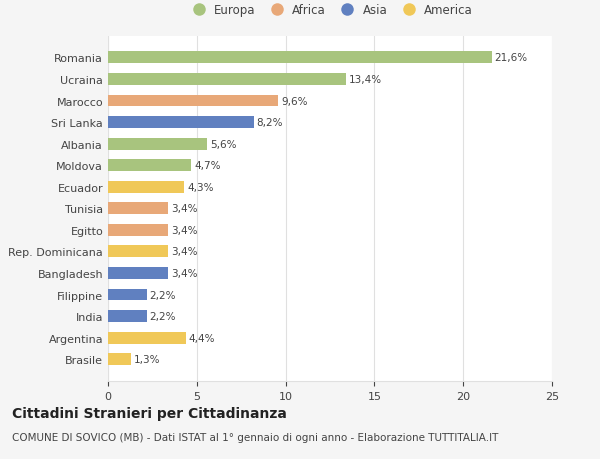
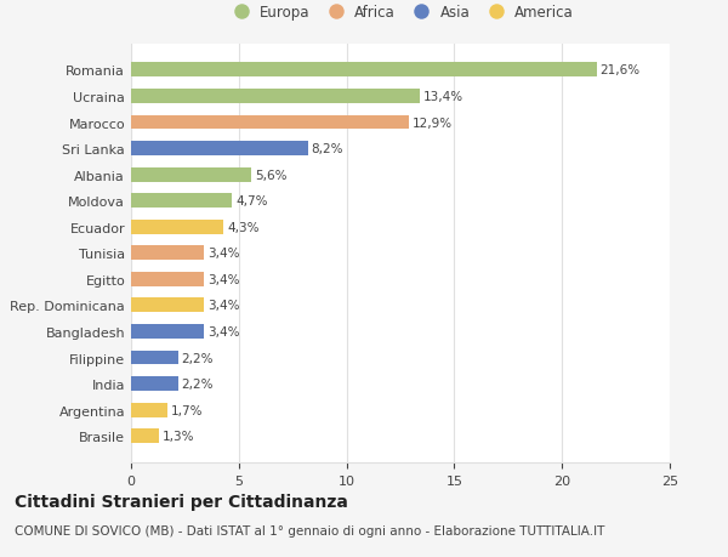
Marocco: 9,6% -> 12,9%
Argentina: 4,4% -> 1,7%
